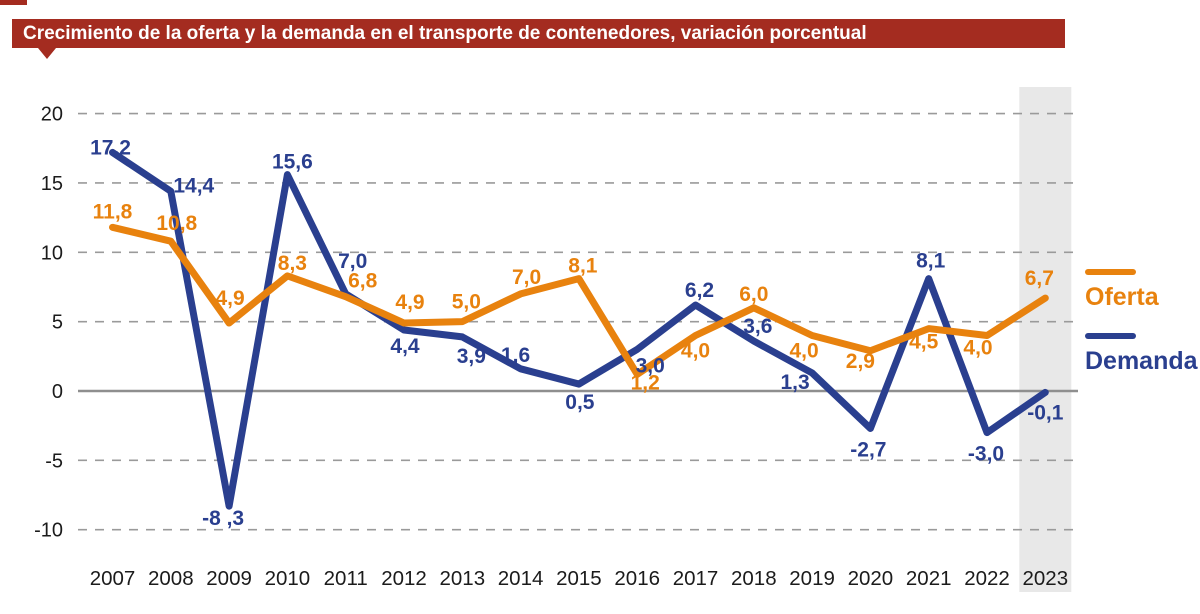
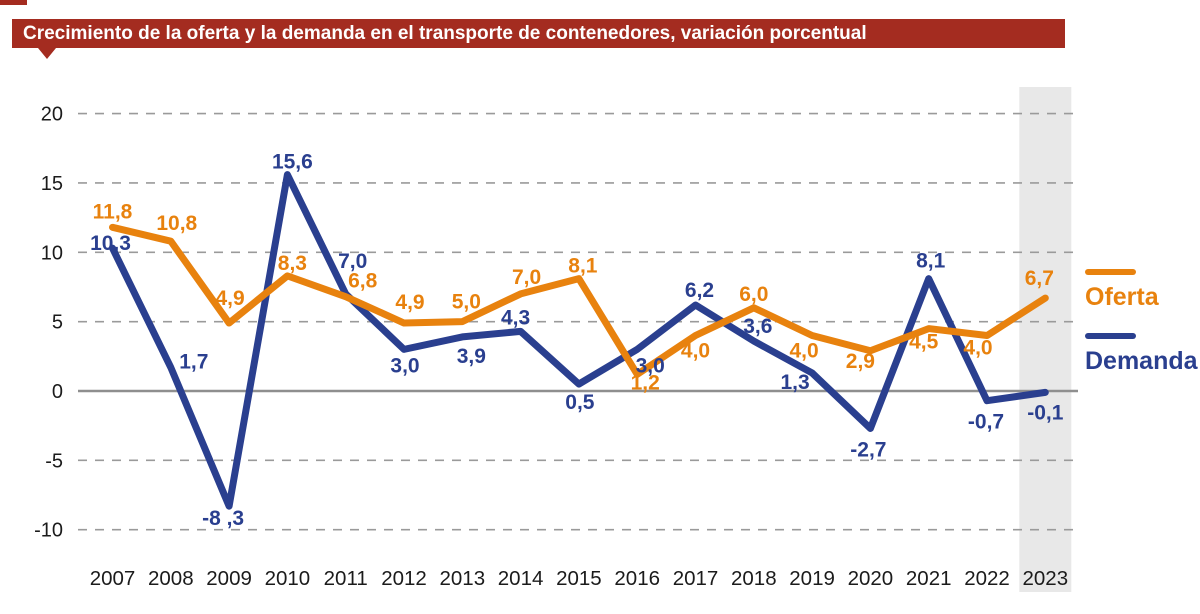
Demanda/2007: 17,2 -> 10,3
Demanda/2008: 14,4 -> 1,7
Demanda/2012: 4,4 -> 3,0
Demanda/2014: 1,6 -> 4,3
Demanda/2022: -3,0 -> -0,7
